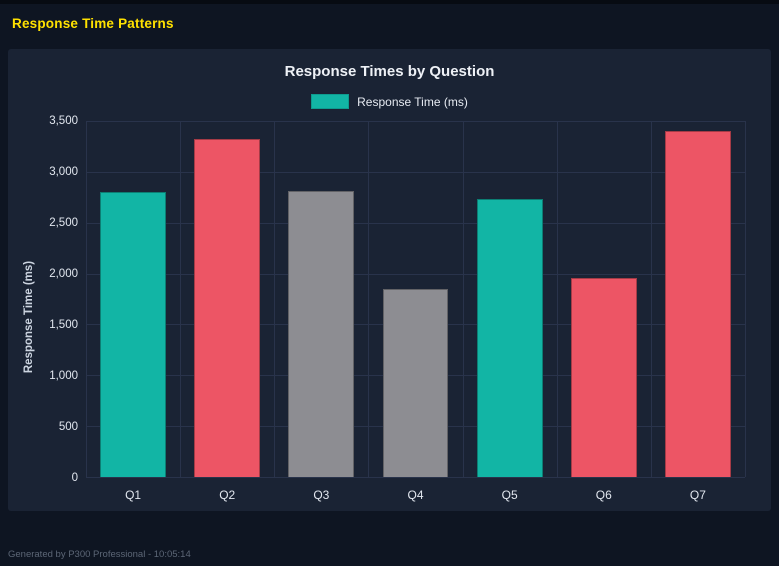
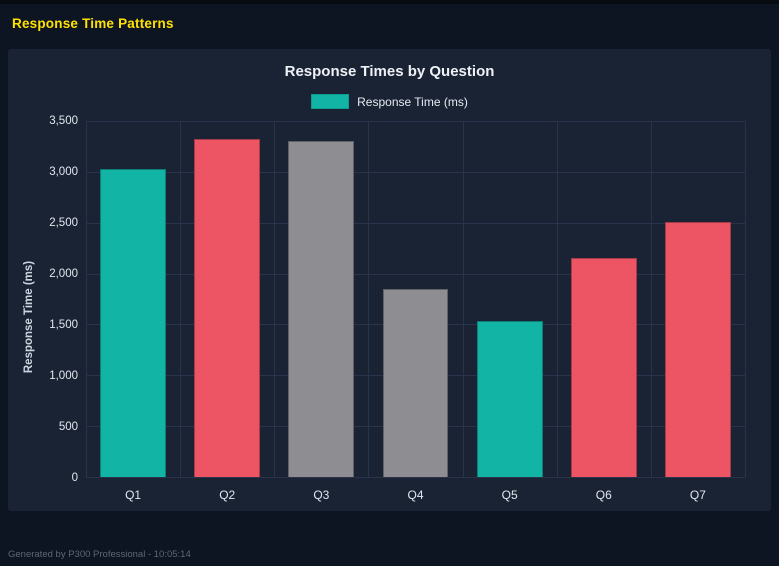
Q1: 2800 -> 3030
Q3: 2810 -> 3300
Q5: 2730 -> 1530
Q6: 1960 -> 2150
Q7: 3400 -> 2510
